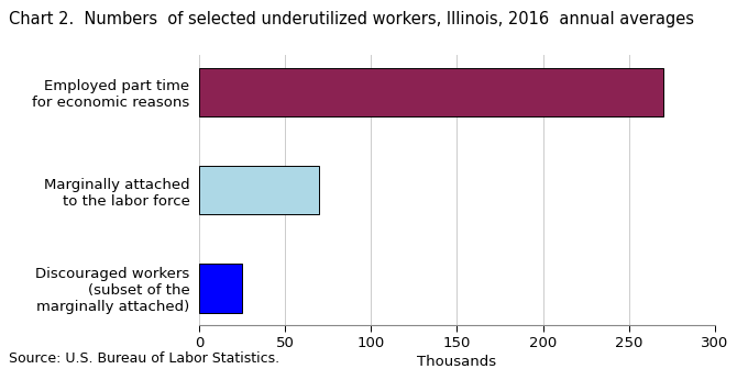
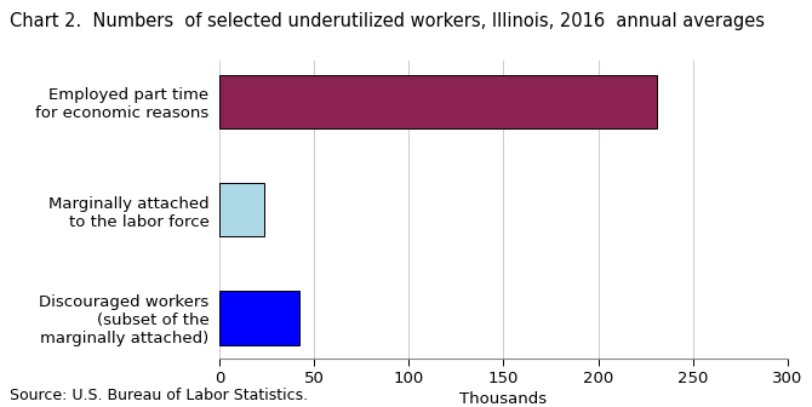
Employed part time for economic reasons: 270 -> 231
Marginally attached to the labor force: 70 -> 24
Discouraged workers (subset of the marginally attached): 25 -> 42
